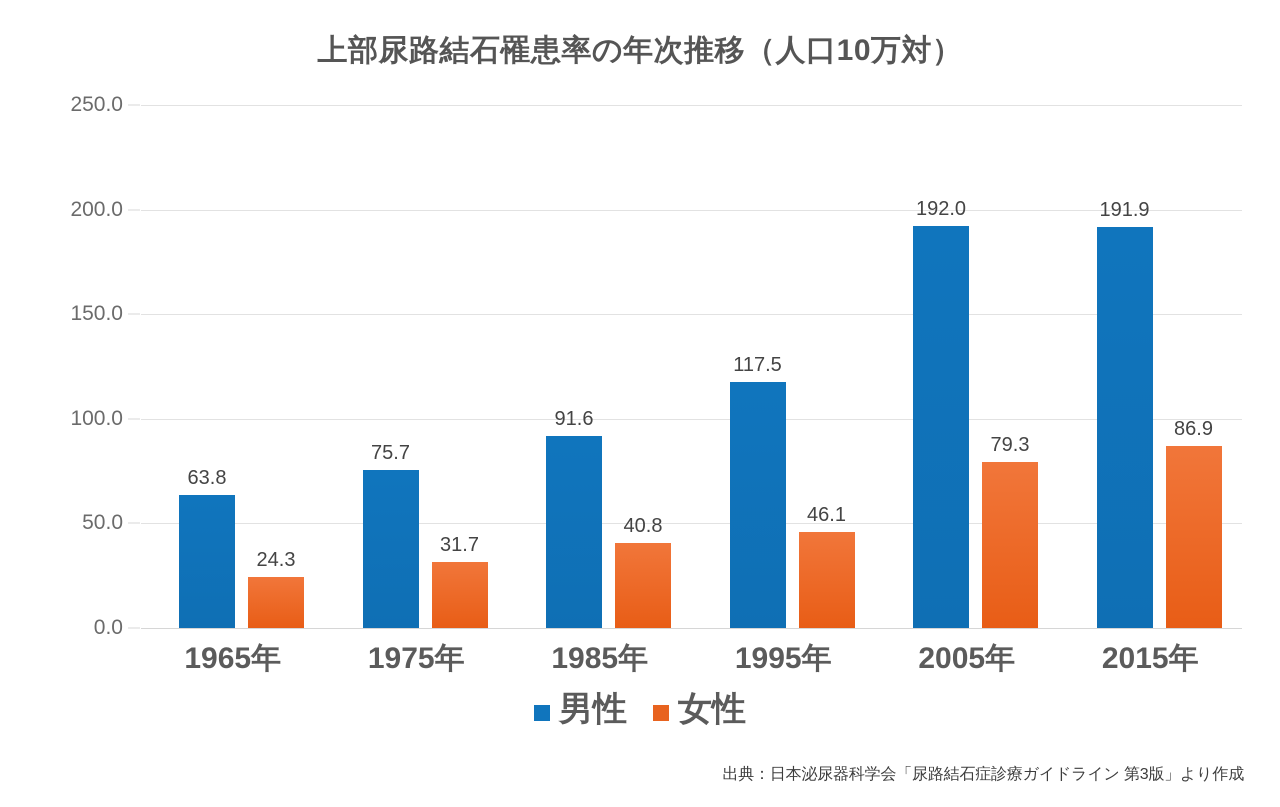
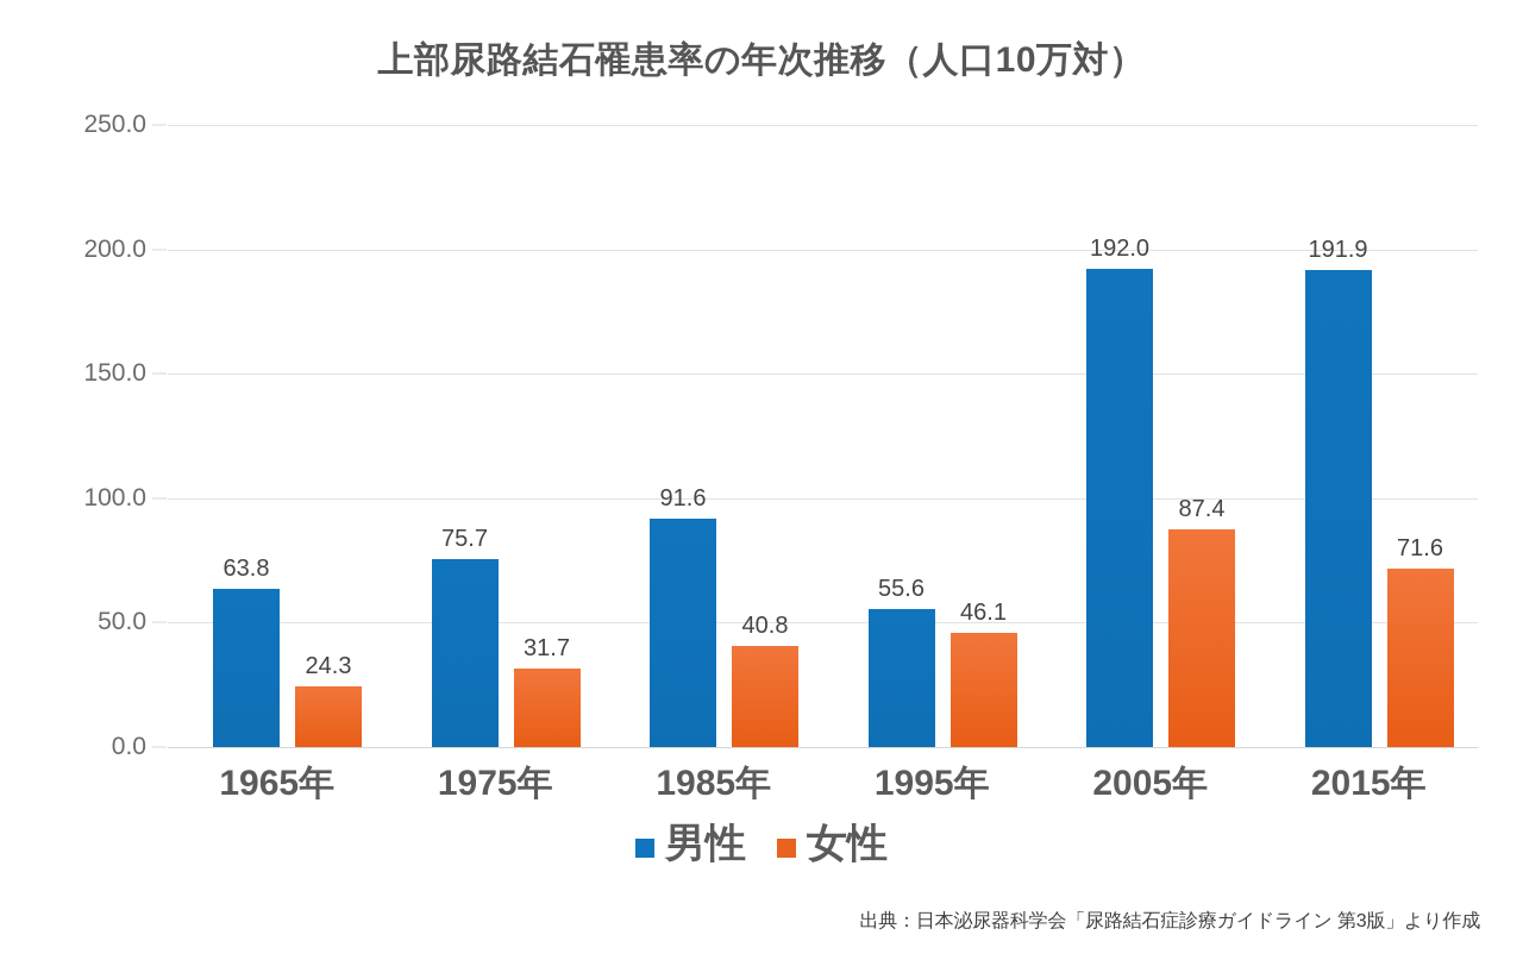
男性/1995年: 117.5 -> 55.6
女性/2005年: 79.3 -> 87.4
女性/2015年: 86.9 -> 71.6
